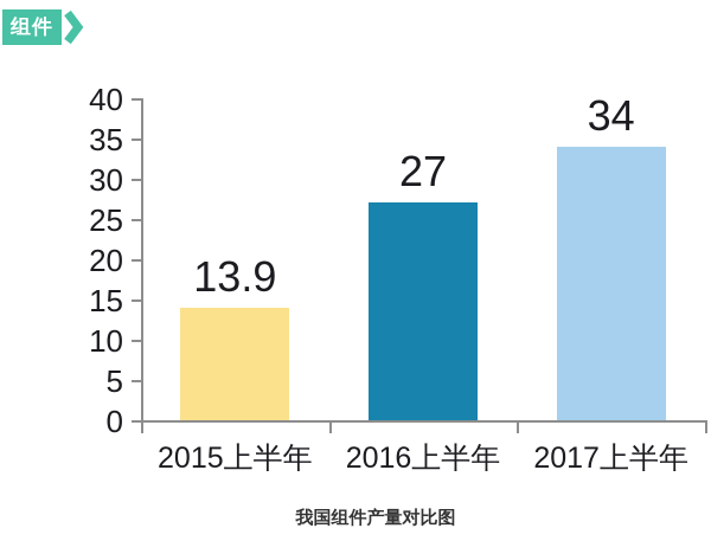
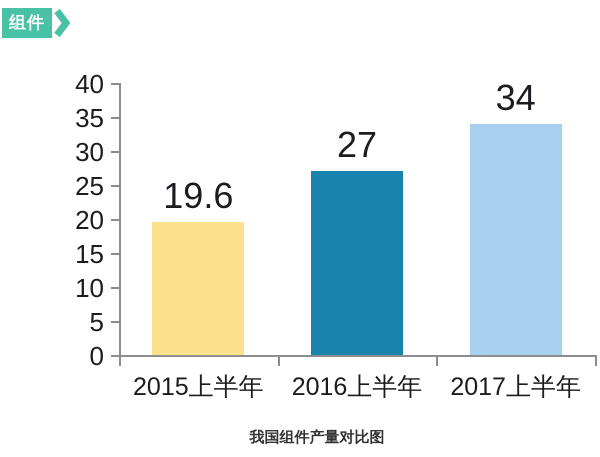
2015上半年: 13.9 -> 19.6
